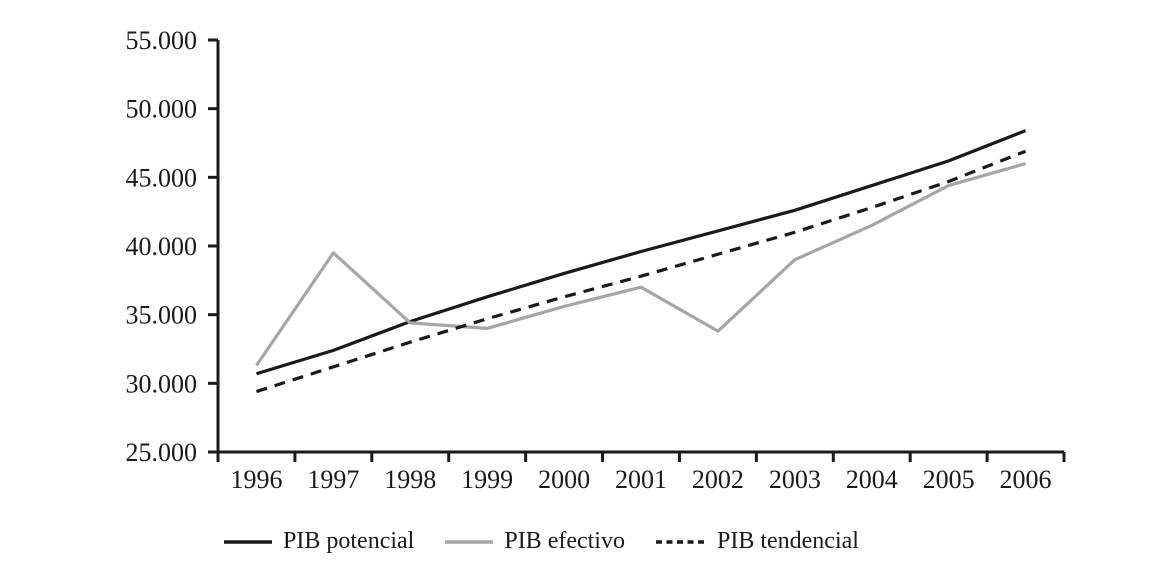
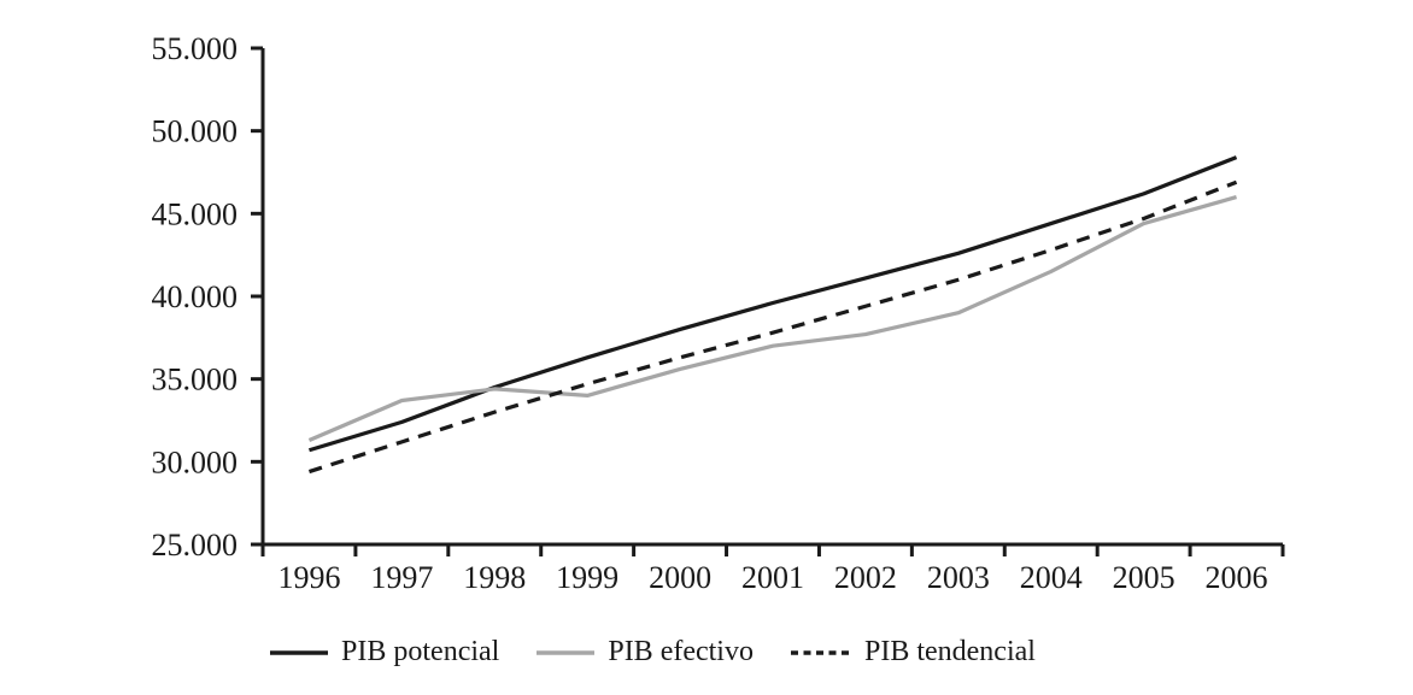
PIB efectivo/1997: 39500 -> 33700
PIB efectivo/2002: 33800 -> 37700
